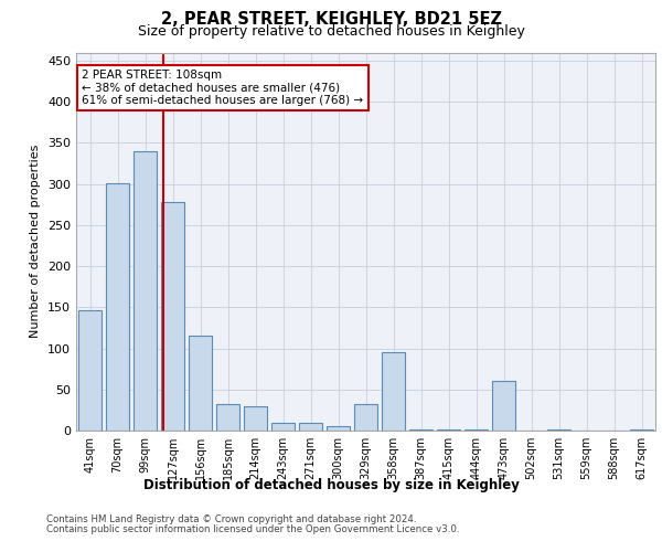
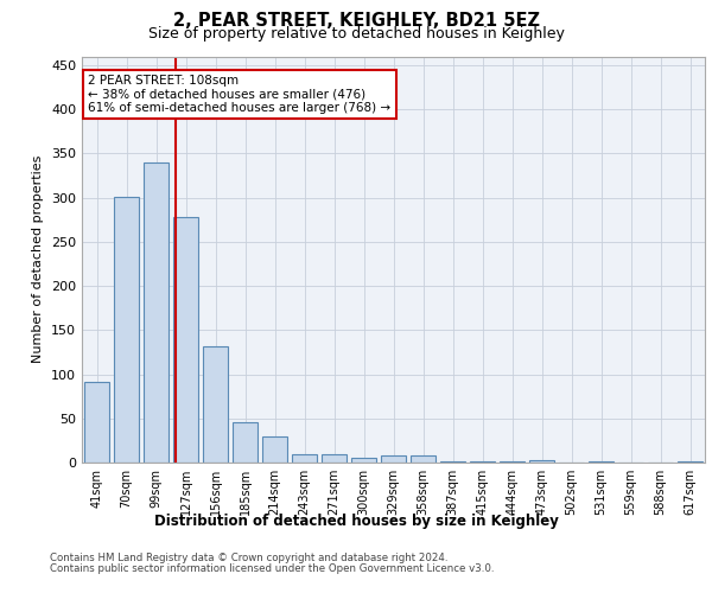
41sqm: 146 -> 92
156sqm: 116 -> 131
185sqm: 32 -> 46
329sqm: 32 -> 8
358sqm: 96 -> 8
473sqm: 60 -> 3
